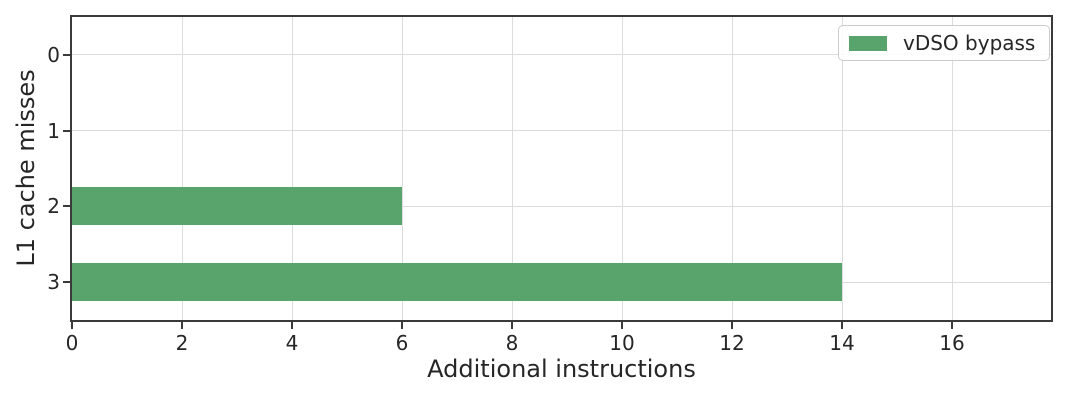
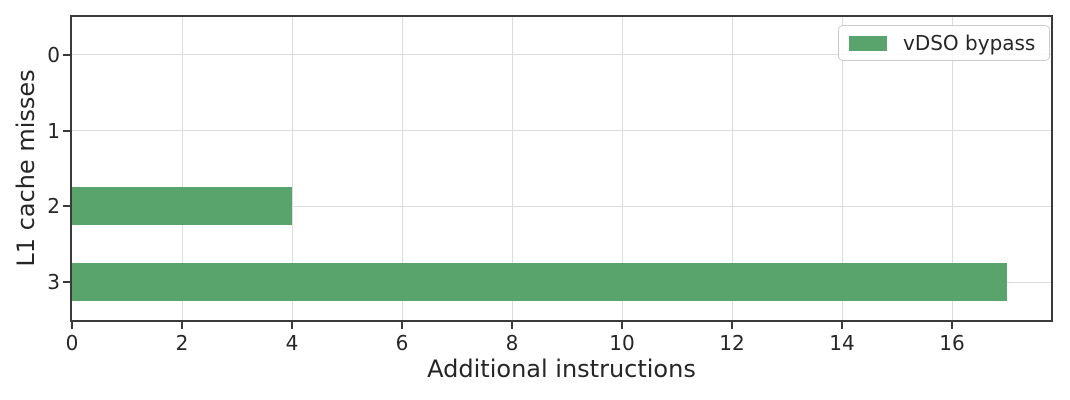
2: 6 -> 4
3: 14 -> 17
